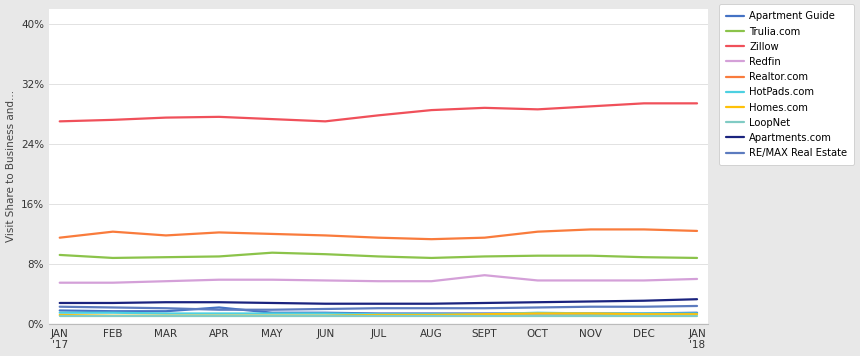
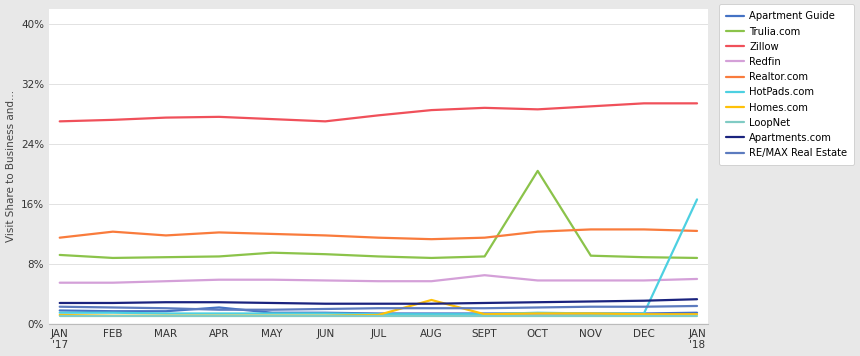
Homes.com/AUG: 1.2% -> 3.2%
Trulia.com/OCT: 9.1% -> 20.4%
HotPads.com/JAN '18: 1.4% -> 16.6%
